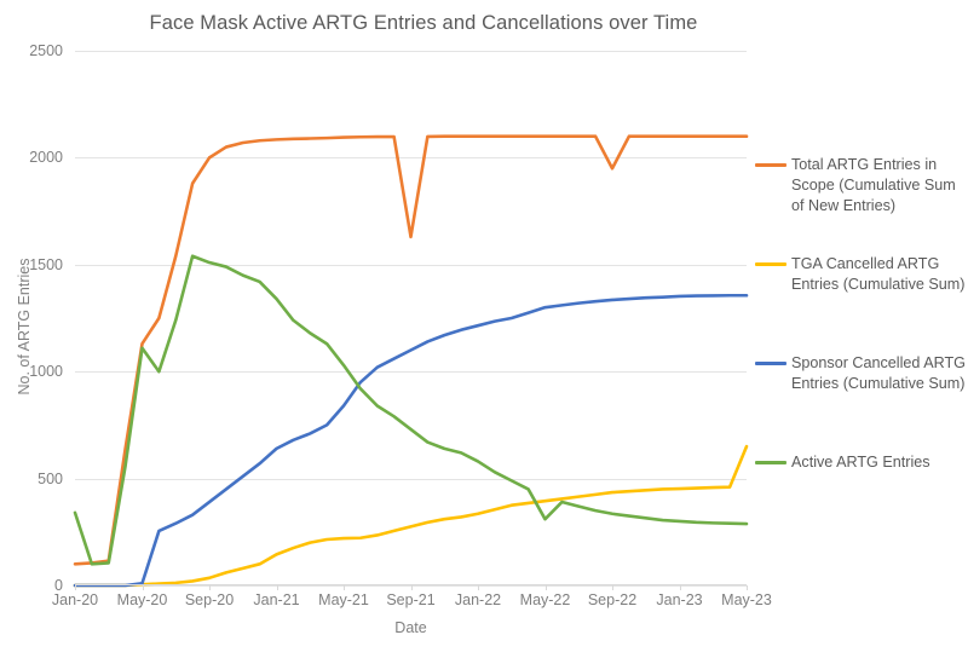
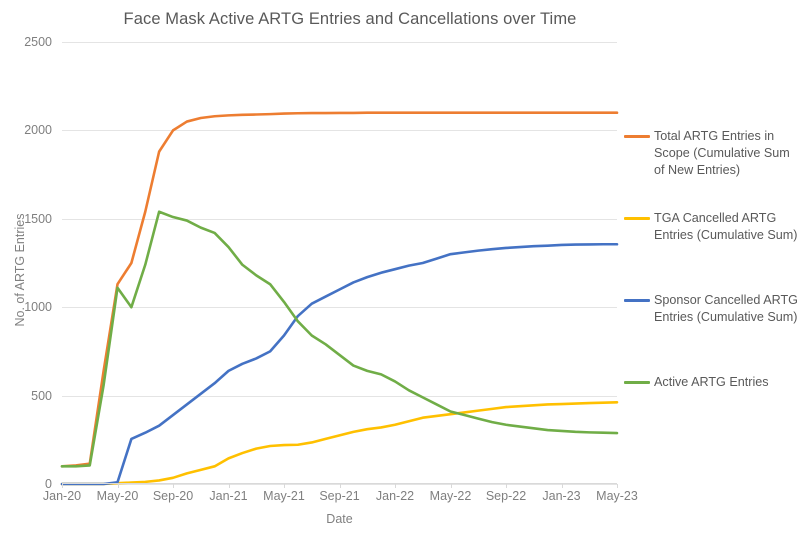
Active ARTG Entries/Jan-20: 340 -> 100
Total ARTG Entries in Scope (Cumulative Sum of New Entries)/Sep-21: 1630 -> 2100
Active ARTG Entries/May-22: 310 -> 410
Total ARTG Entries in Scope (Cumulative Sum of New Entries)/Sep-22: 1950 -> 2100
TGA Cancelled ARTG Entries (Cumulative Sum)/May-23: 650 -> 460
